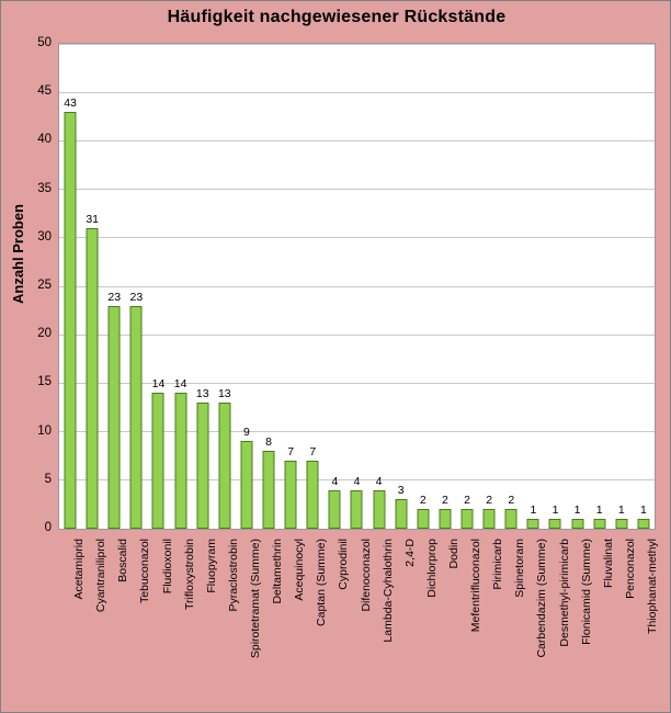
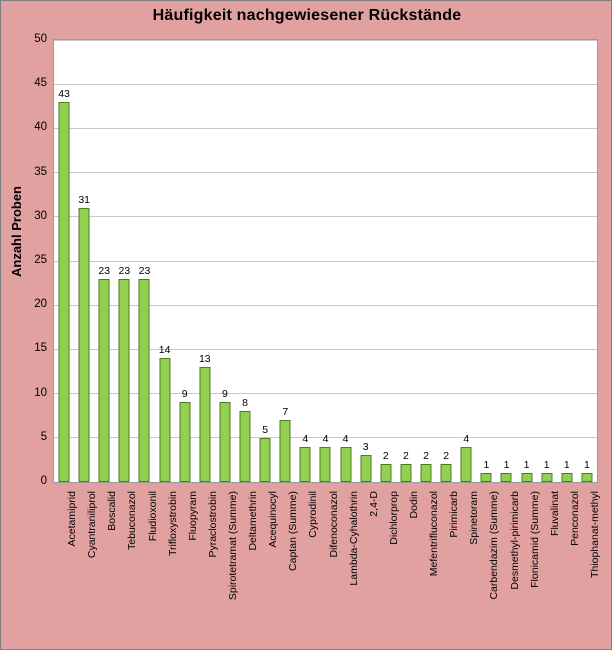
Fludioxonil: 14 -> 23
Fluopyram: 13 -> 9
Acequinocyl: 7 -> 5
Spinetoram: 2 -> 4
